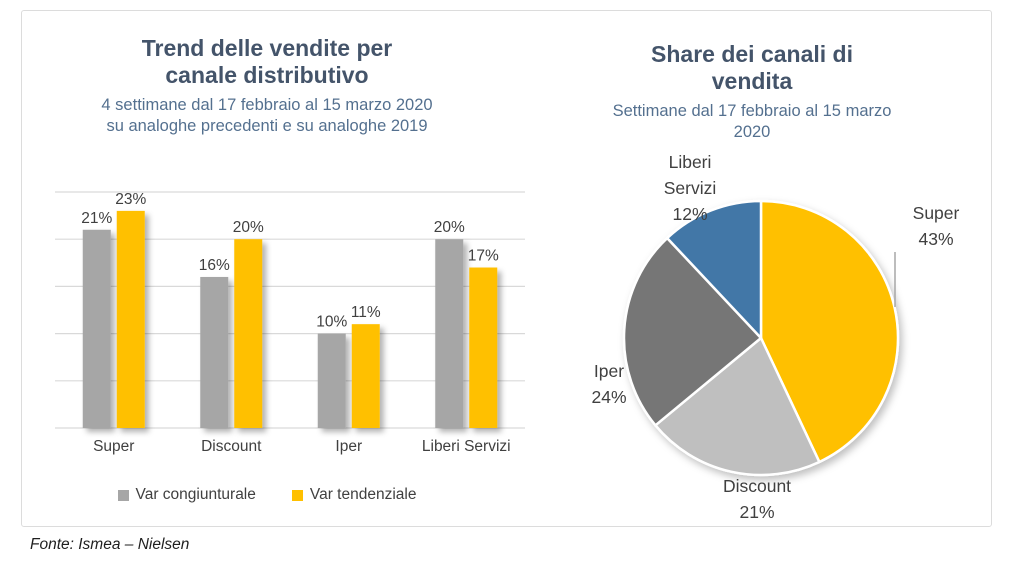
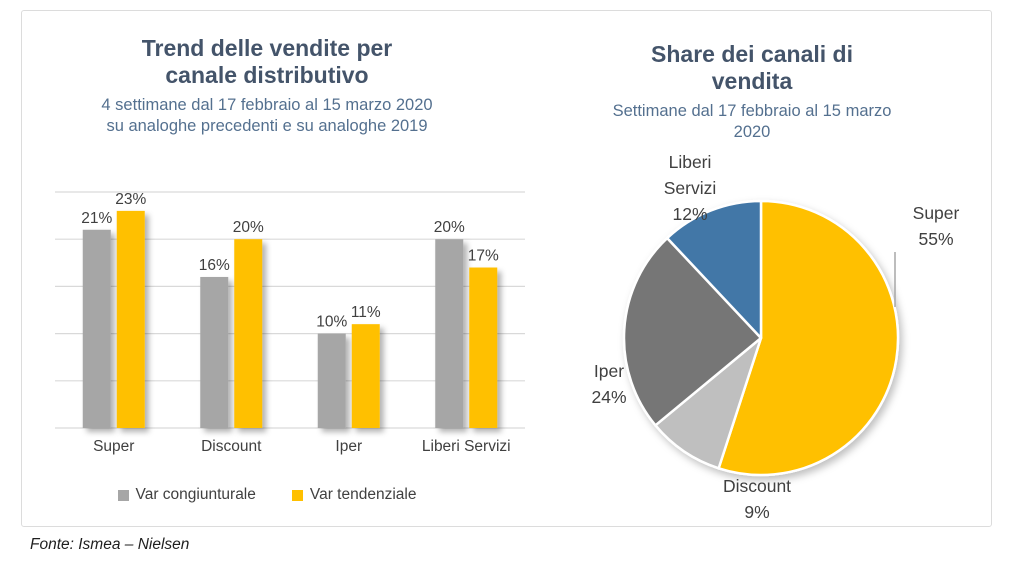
Share dei canali di vendita/Super: 43% -> 55%
Share dei canali di vendita/Discount: 21% -> 9%
